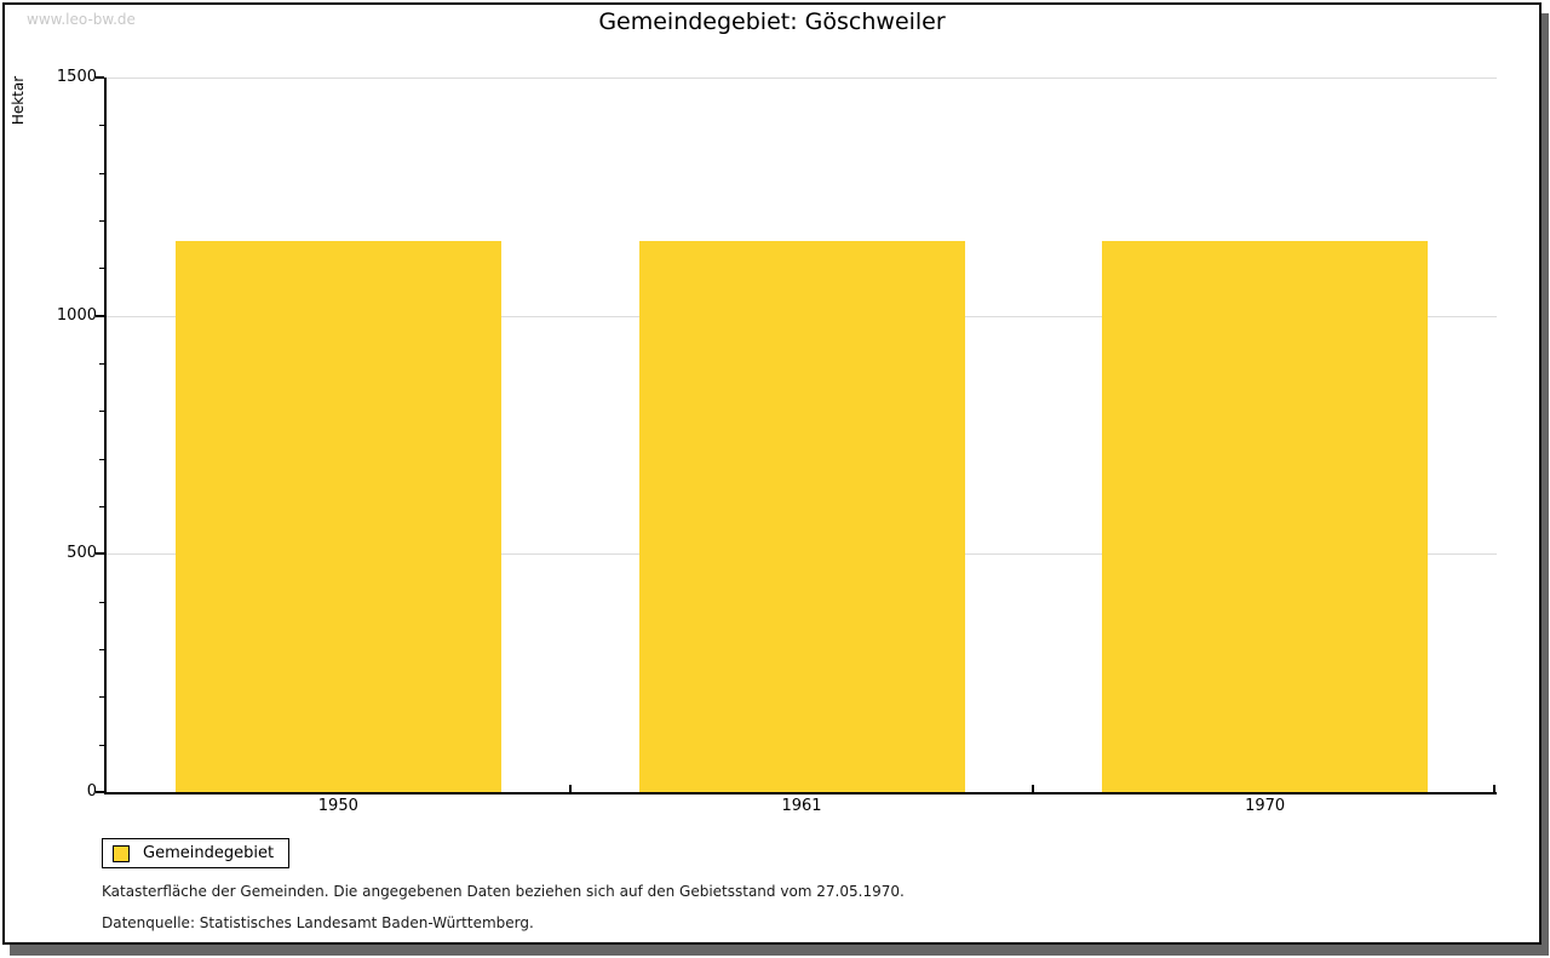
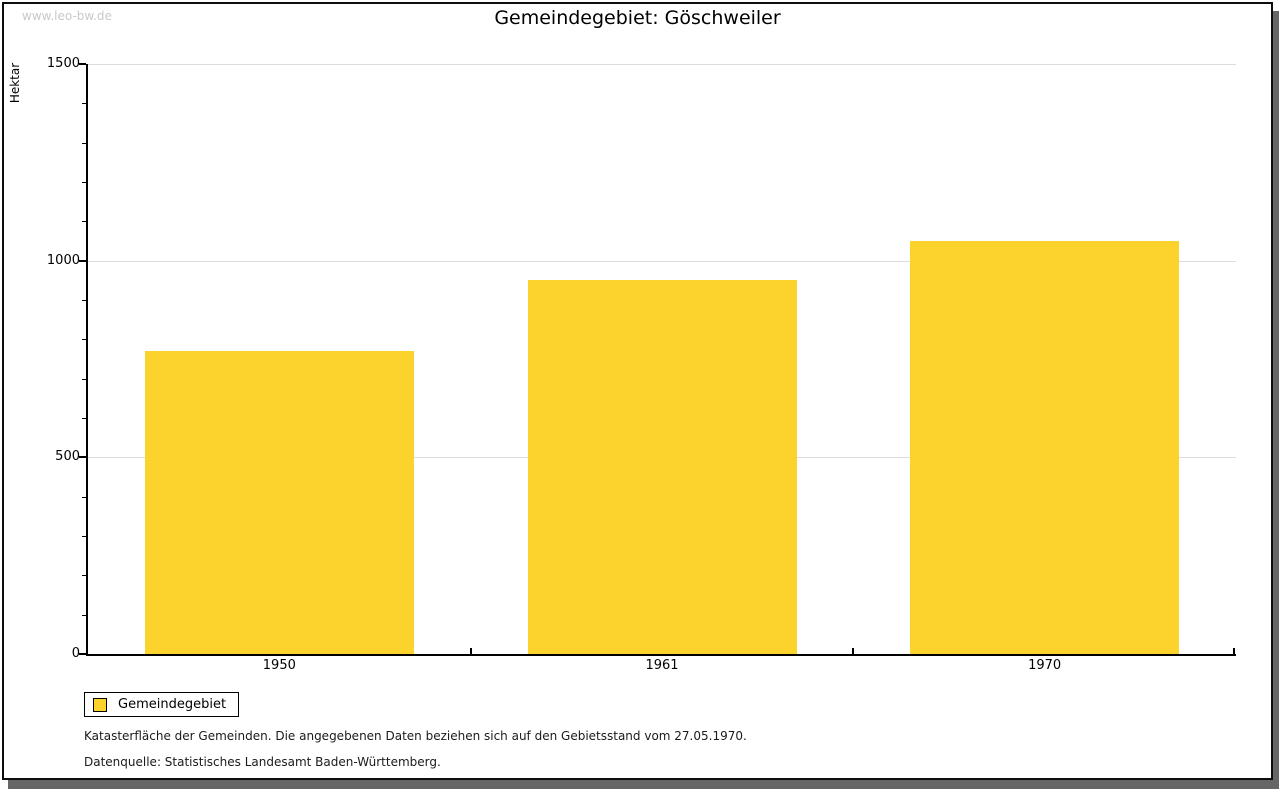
1950: 1160 -> 770
1961: 1160 -> 950
1970: 1160 -> 1050
